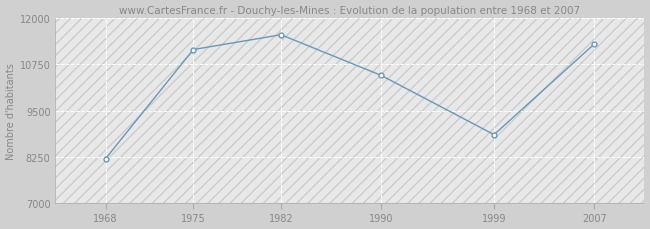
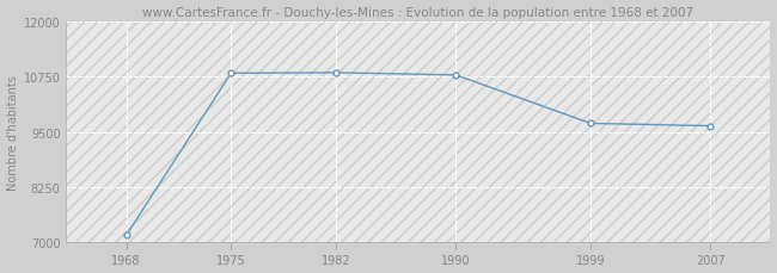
1968: 8200 -> 7150
1975: 11150 -> 10830
1982: 11550 -> 10840
1990: 10450 -> 10790
1999: 8850 -> 9690
2007: 11300 -> 9640
